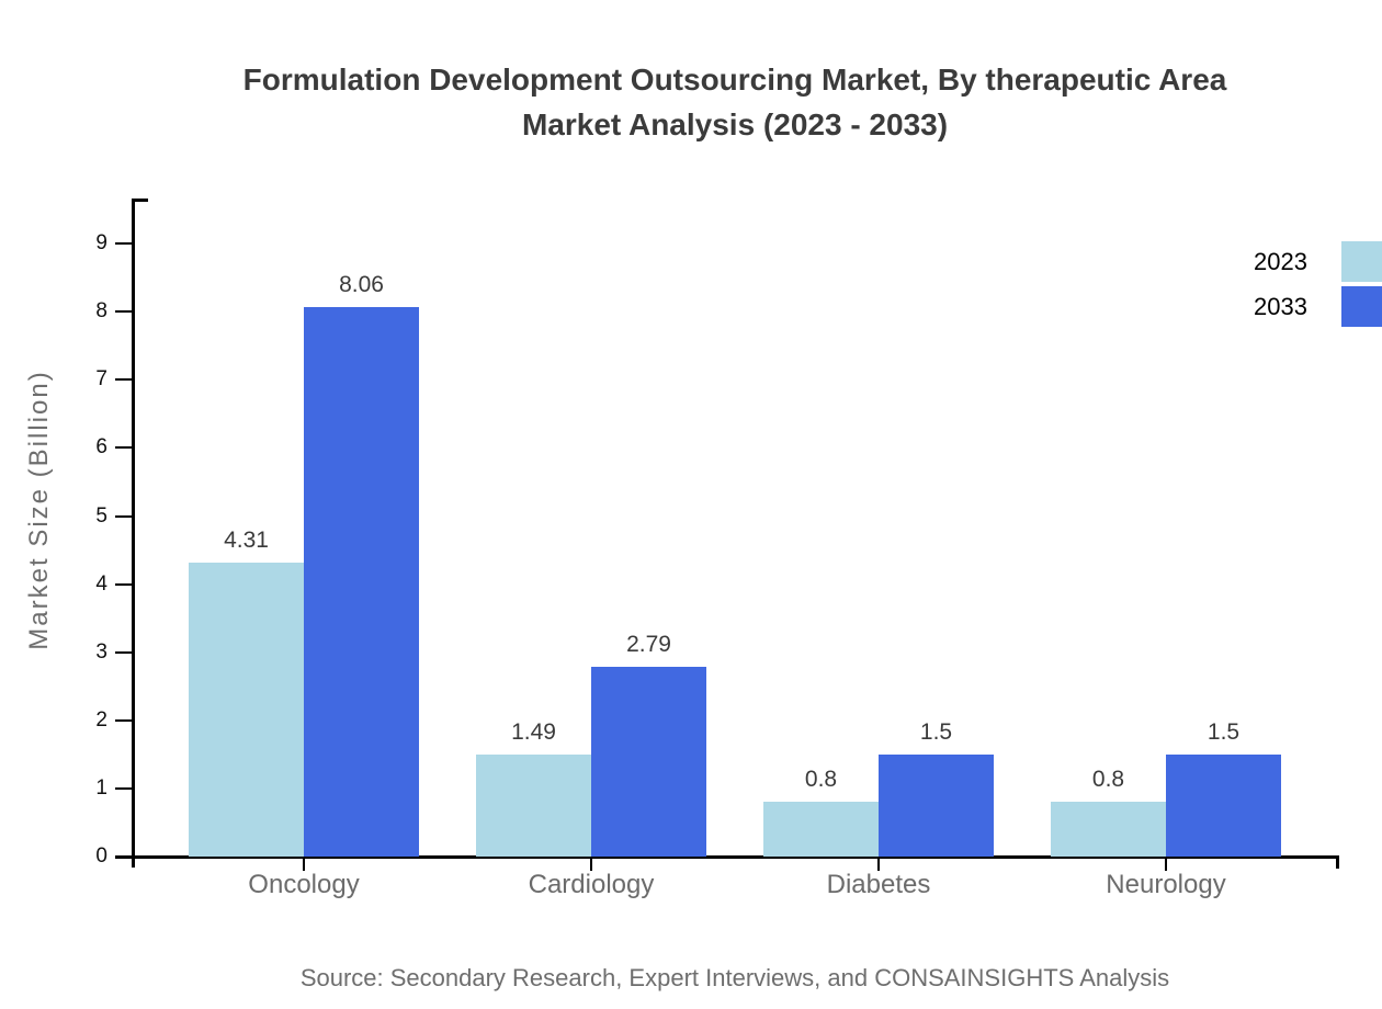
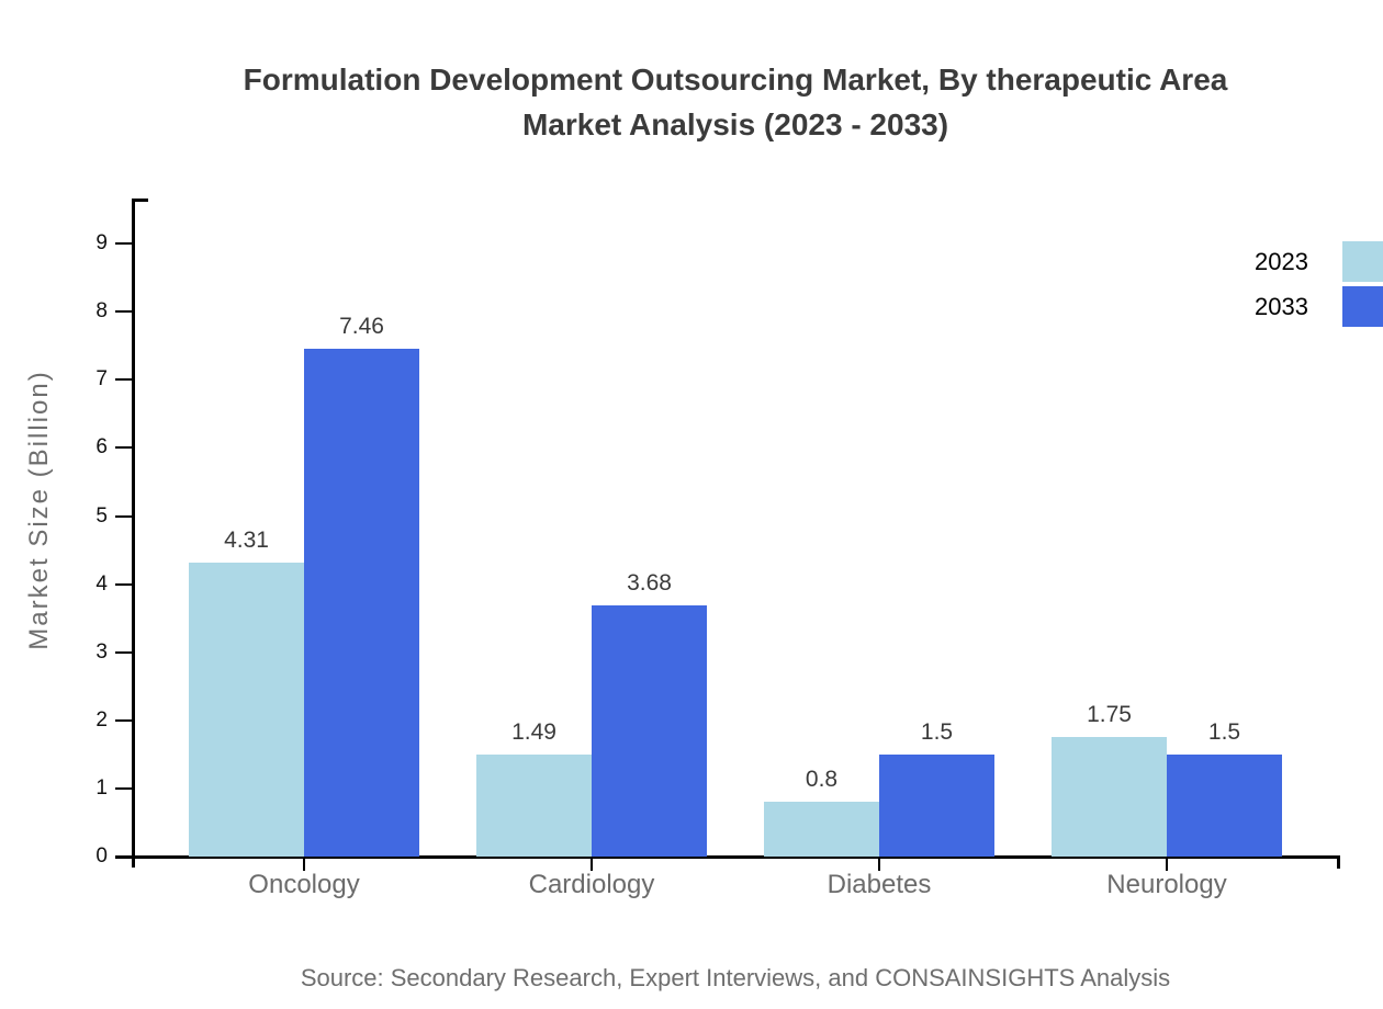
2033/Oncology: 8.06 -> 7.46
2033/Cardiology: 2.79 -> 3.68
2023/Neurology: 0.8 -> 1.75
